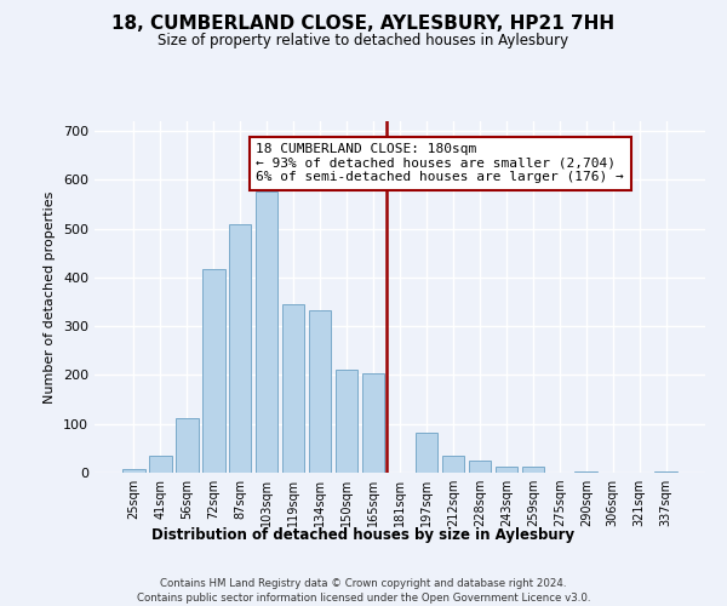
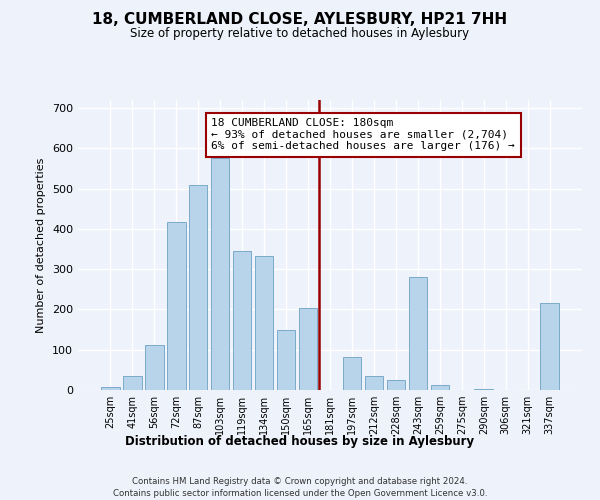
150sqm: 210 -> 150
243sqm: 13 -> 280
337sqm: 2 -> 215
